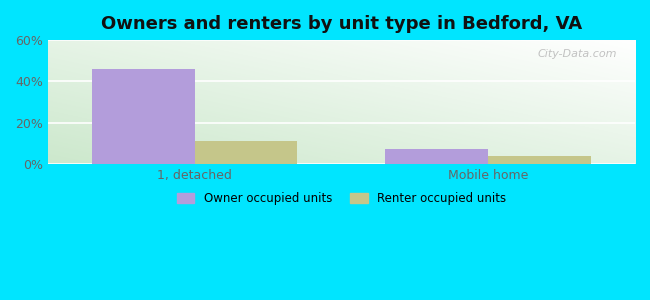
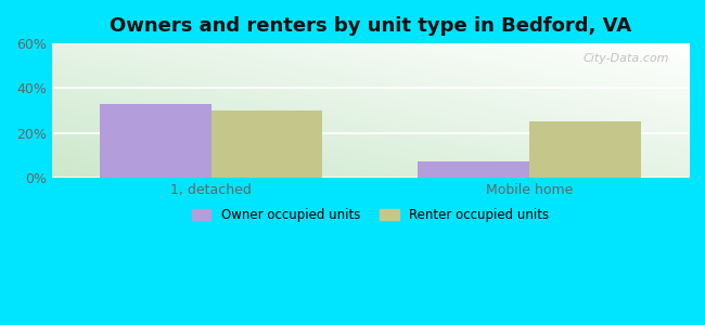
Owner occupied units/1, detached: 46% -> 33%
Renter occupied units/1, detached: 11% -> 30%
Renter occupied units/Mobile home: 4% -> 25%
